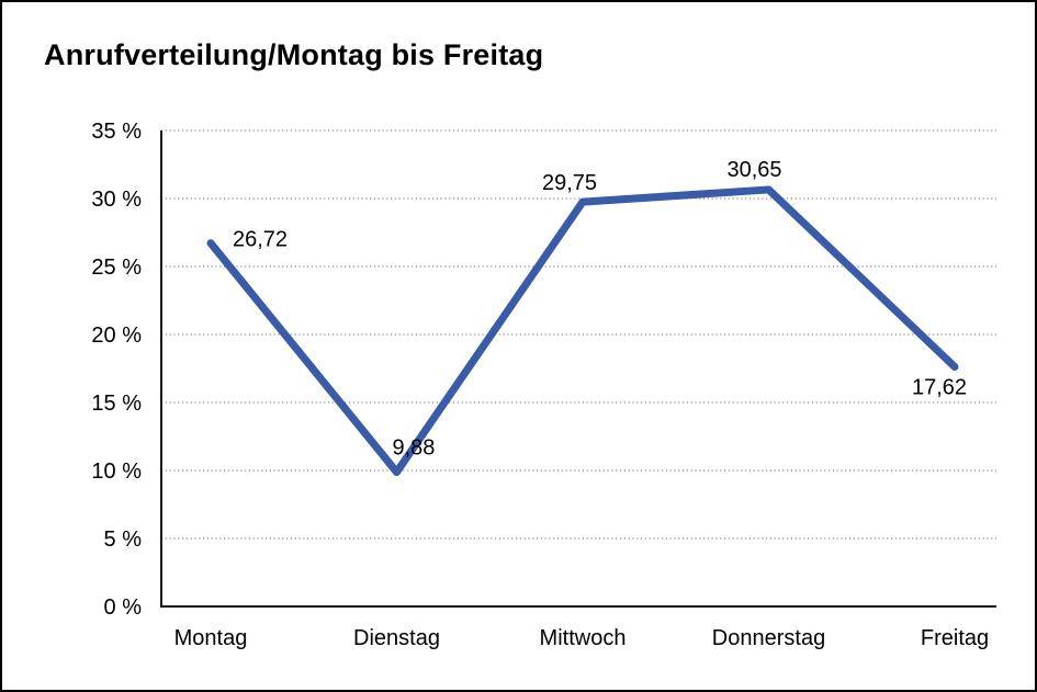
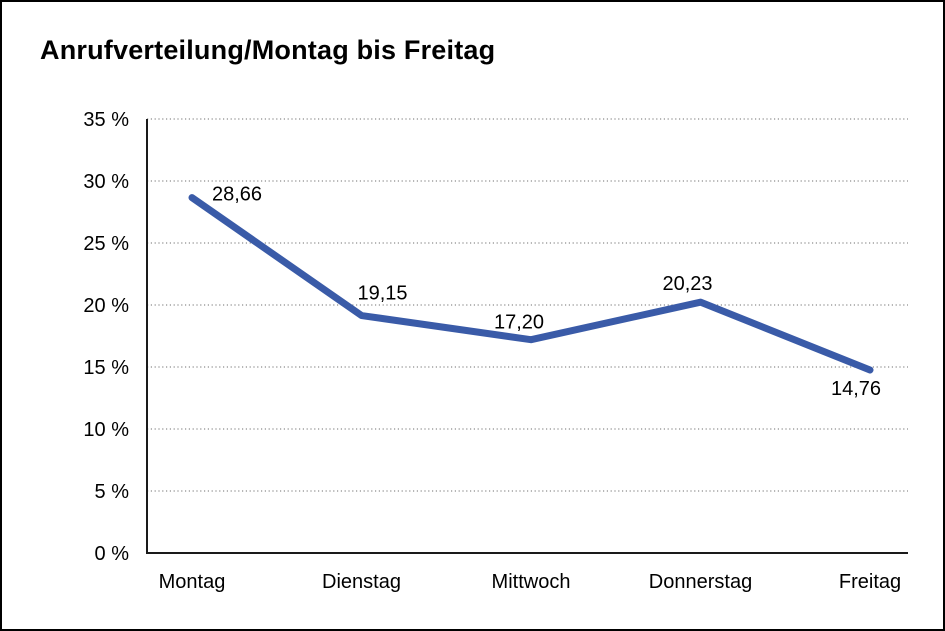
Montag: 26,72 -> 28,66
Dienstag: 9,88 -> 19,15
Mittwoch: 29,75 -> 17,20
Donnerstag: 30,65 -> 20,23
Freitag: 17,62 -> 14,76
